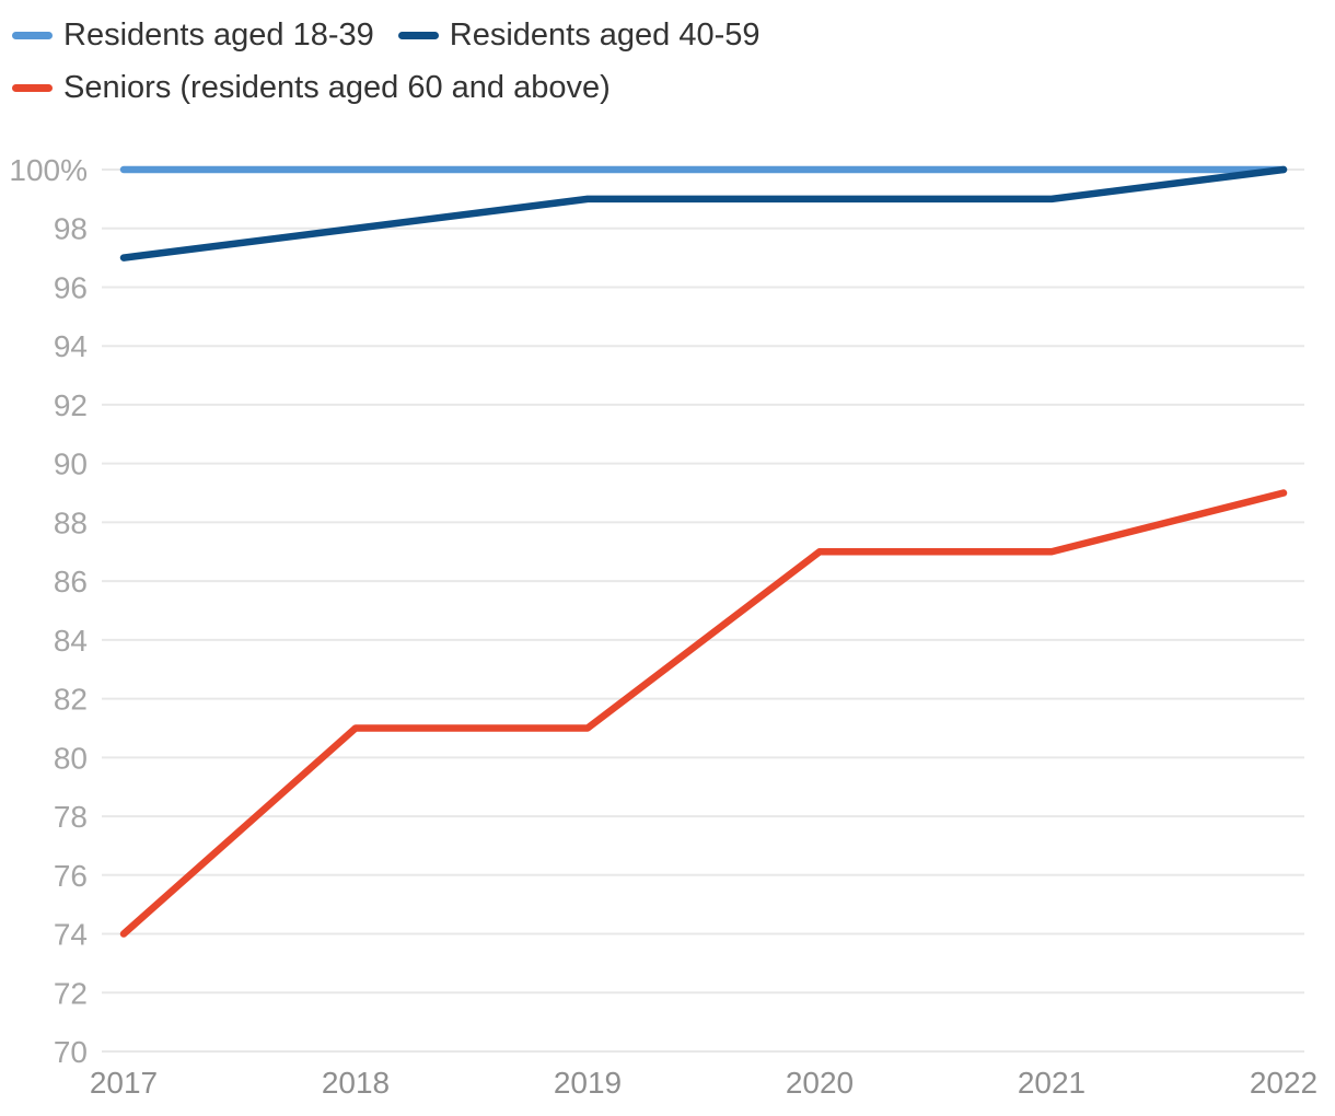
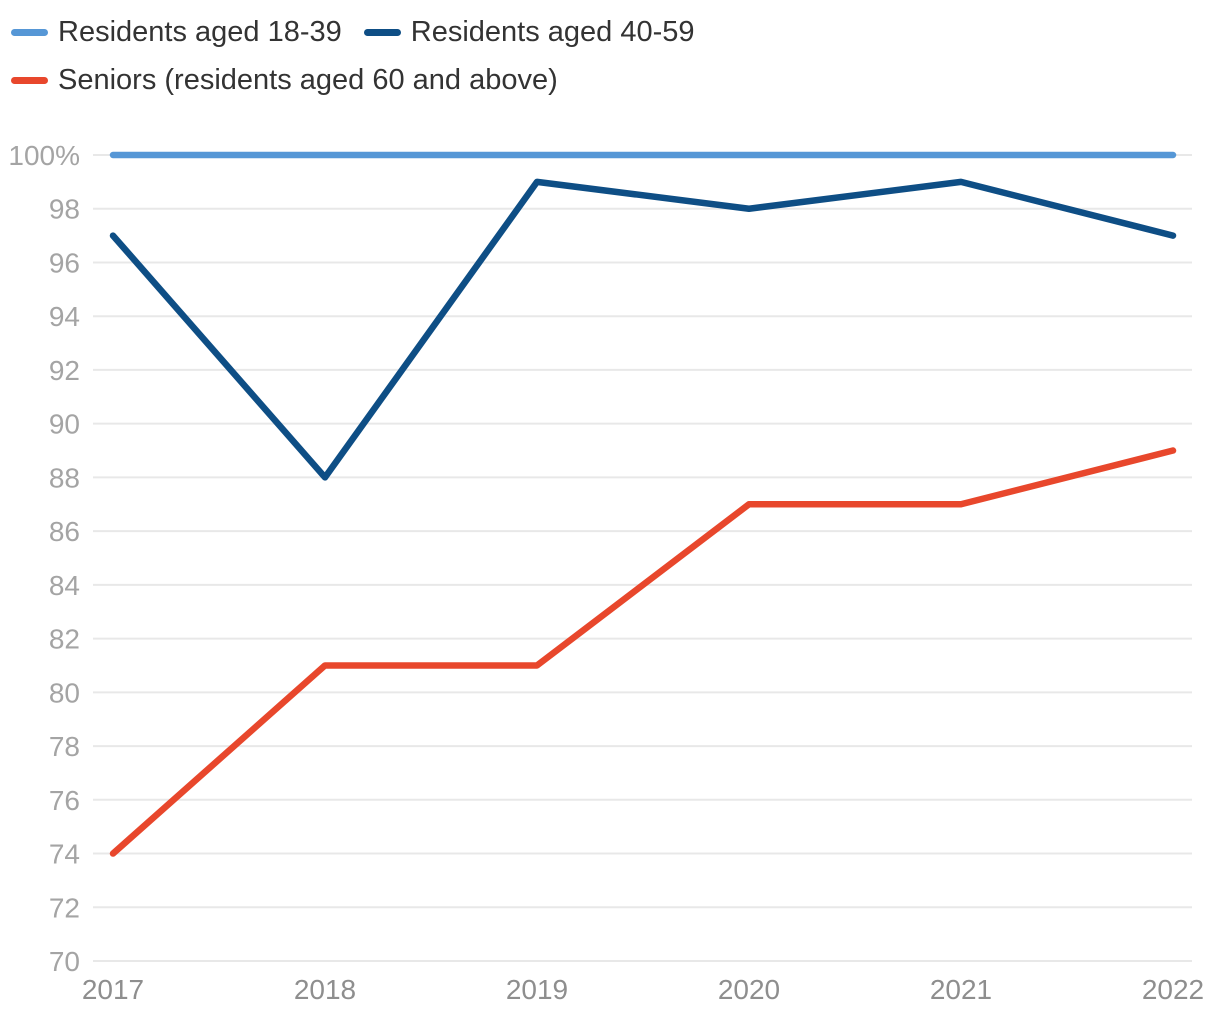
Residents aged 40-59/2018: 98% -> 88%
Residents aged 40-59/2020: 99% -> 98%
Residents aged 40-59/2022: 100% -> 97%
